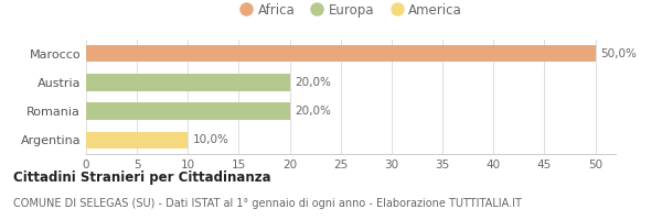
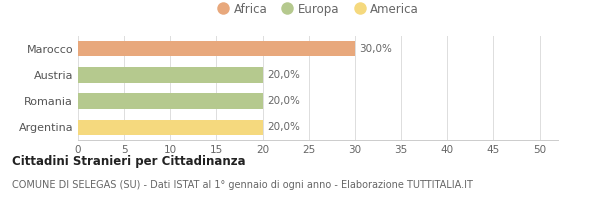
Marocco: 50,0% -> 30,0%
Argentina: 10,0% -> 20,0%
